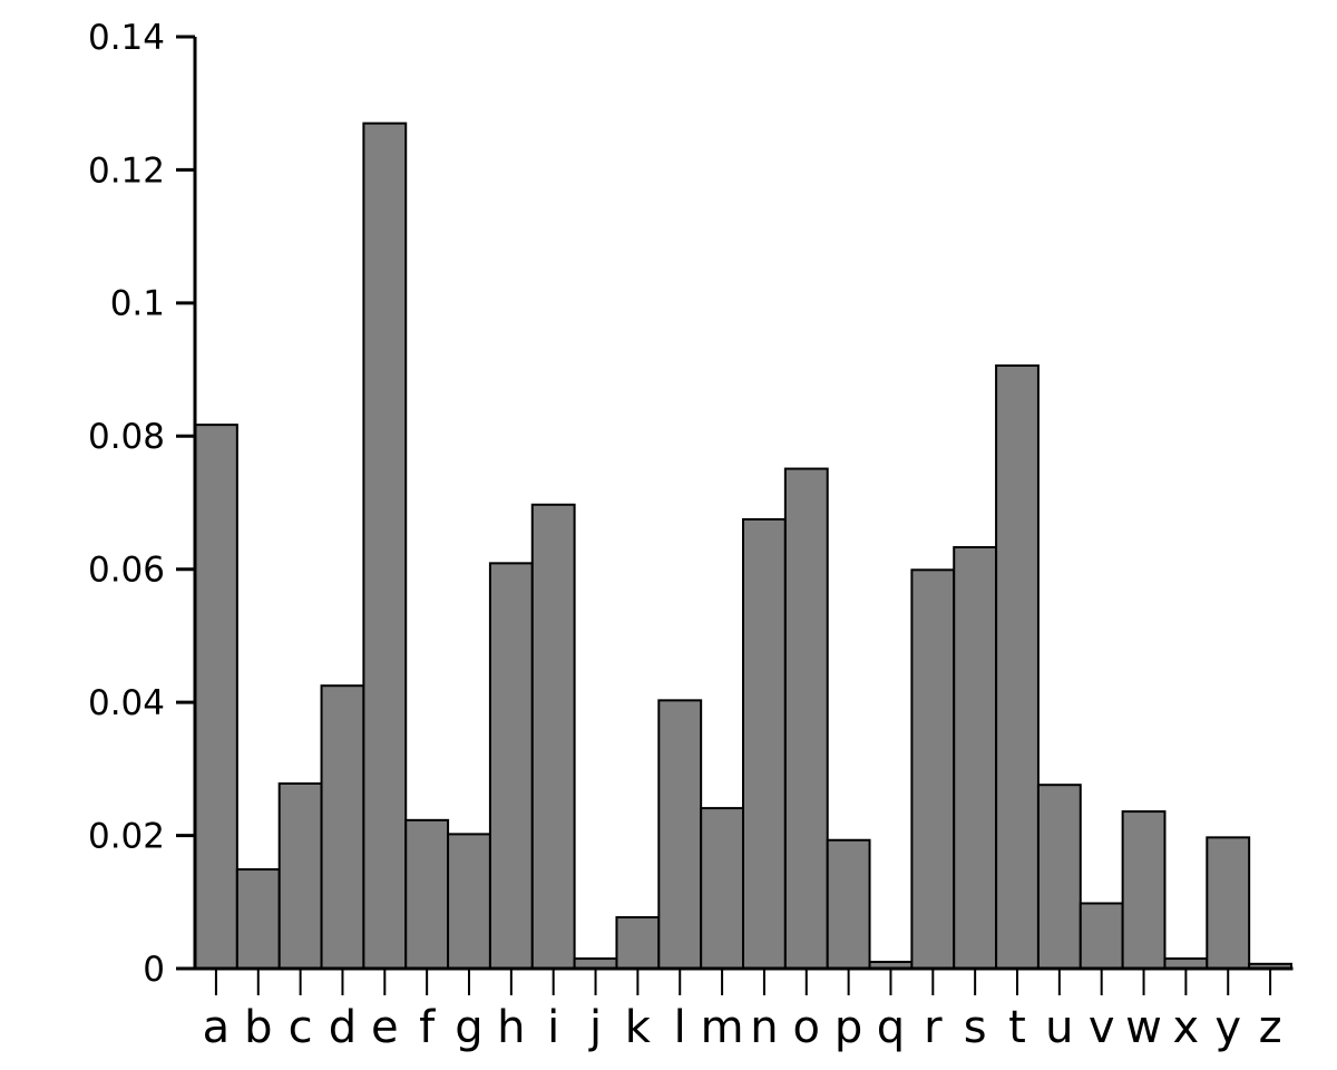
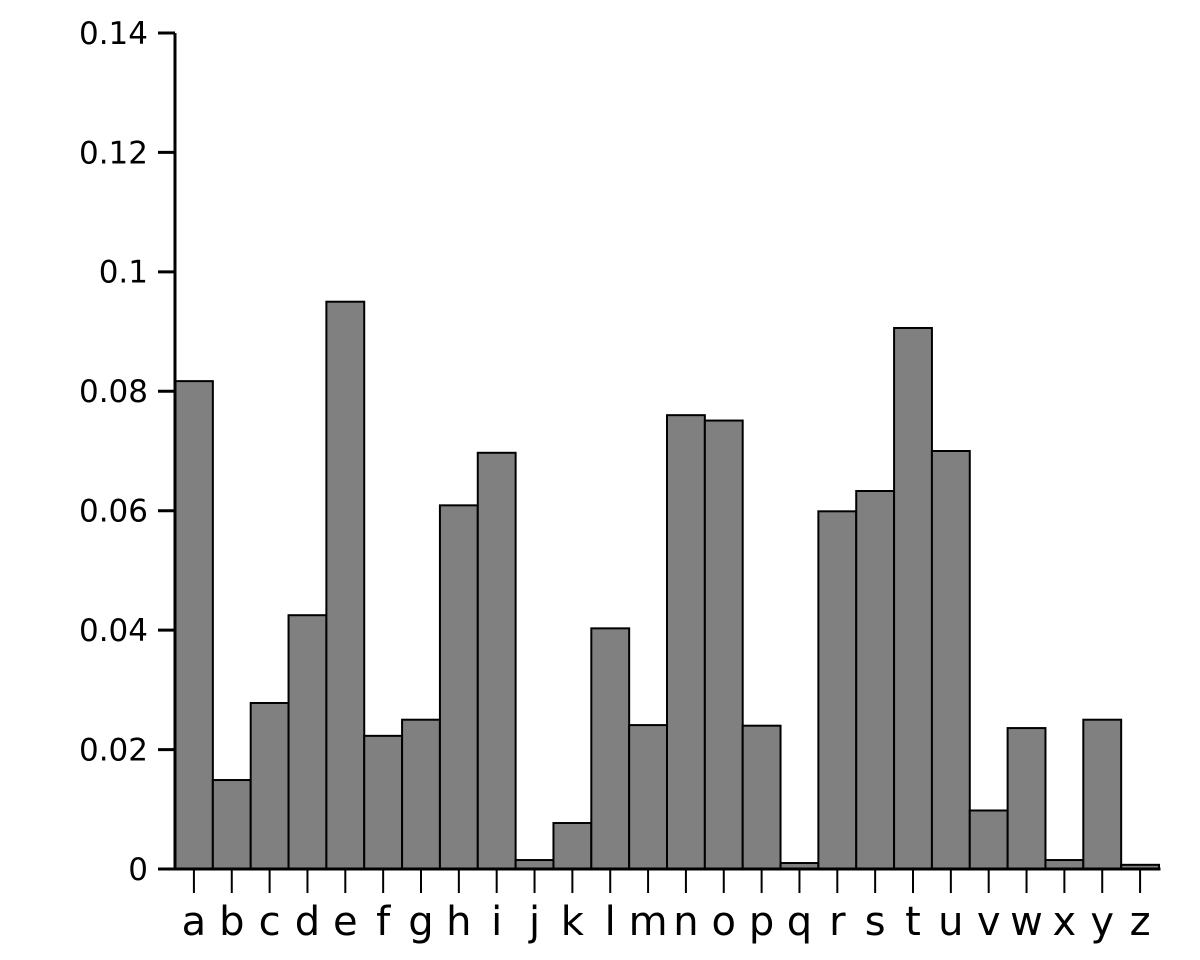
e: 0.127 -> 0.095
g: 0.020 -> 0.025
n: 0.068 -> 0.076
p: 0.019 -> 0.024
u: 0.028 -> 0.070
y: 0.020 -> 0.025
